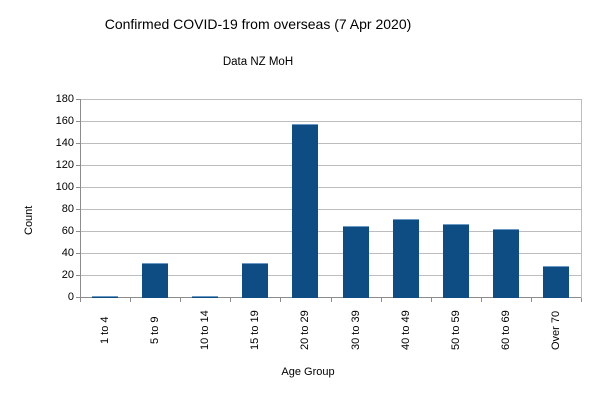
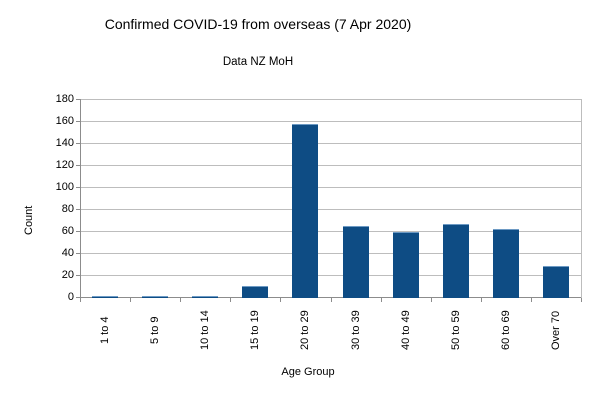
5 to 9: 32 -> 1
15 to 19: 32 -> 11
40 to 49: 72 -> 60
